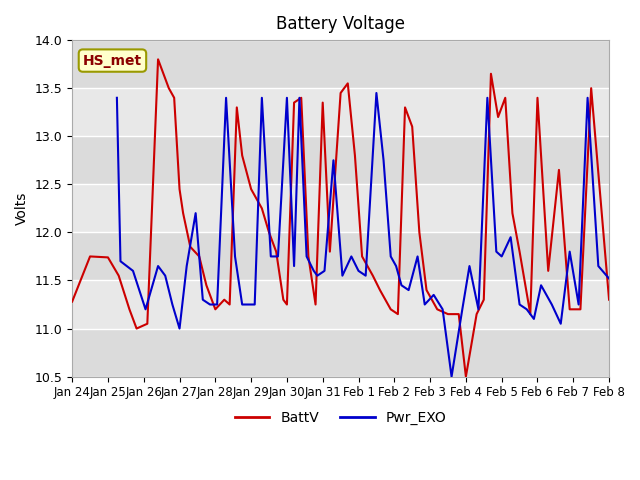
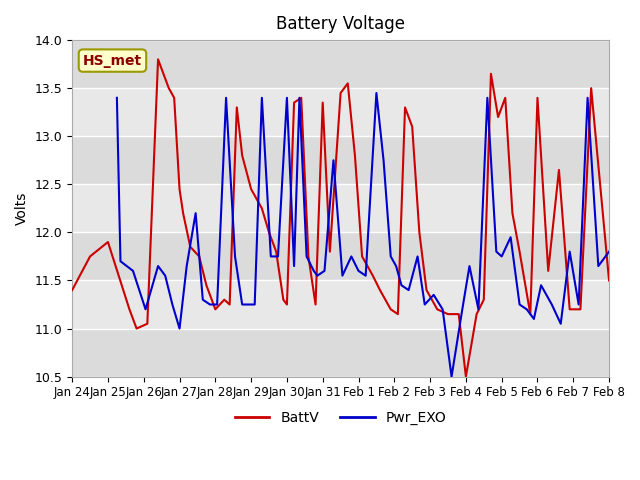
BattV/Jan 24: 11.28 -> 11.40
BattV/Jan 25: 11.74 -> 11.90
BattV/Feb 8: 11.30 -> 11.50
Pwr_EXO/Feb 8: 11.52 -> 11.80
